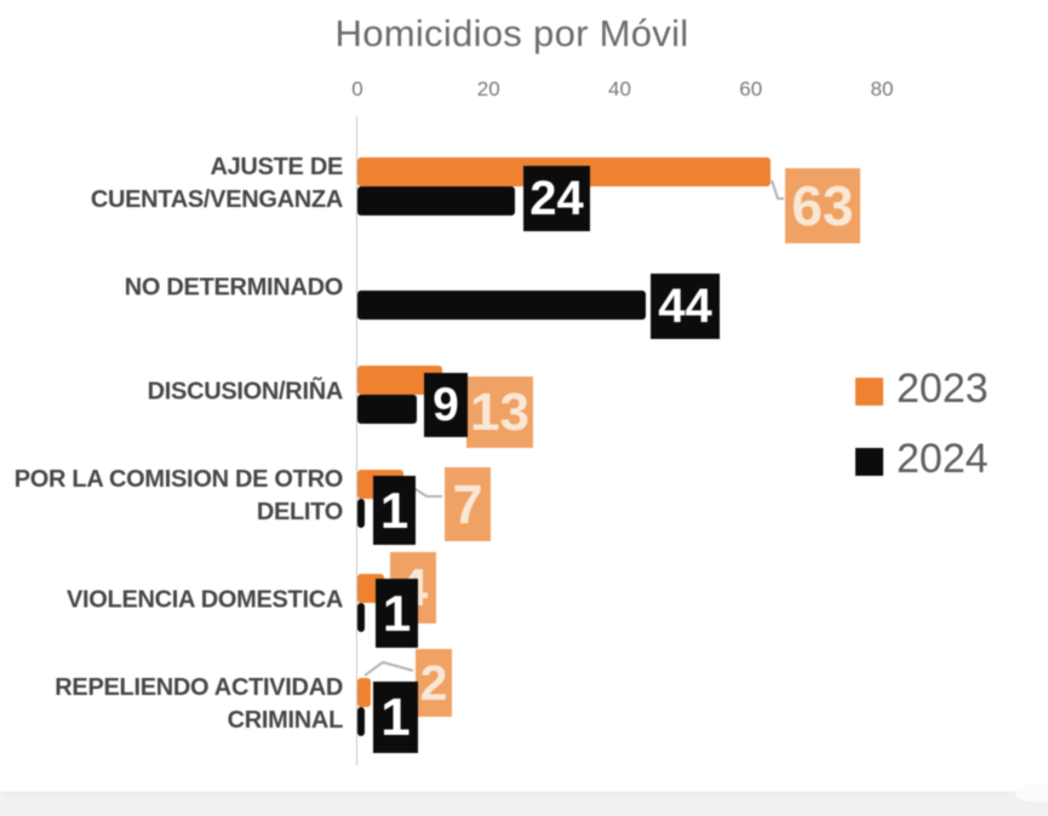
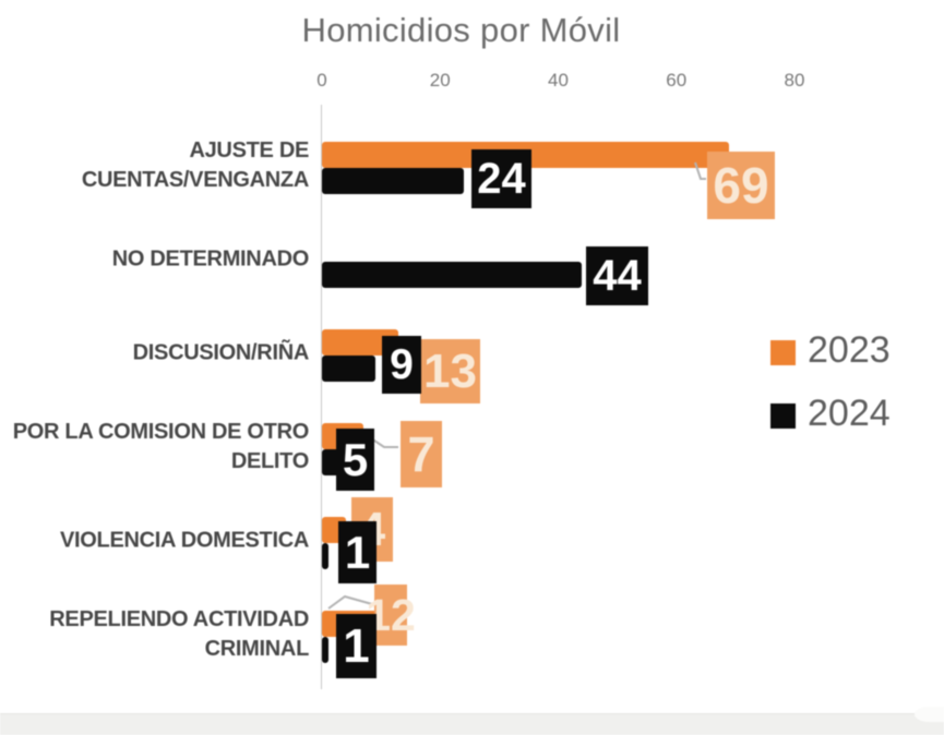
2023/AJUSTE DE CUENTAS/VENGANZA: 63 -> 69
2024/POR LA COMISION DE OTRO DELITO: 1 -> 5
2023/REPELIENDO ACTIVIDAD CRIMINAL: 2 -> 12
